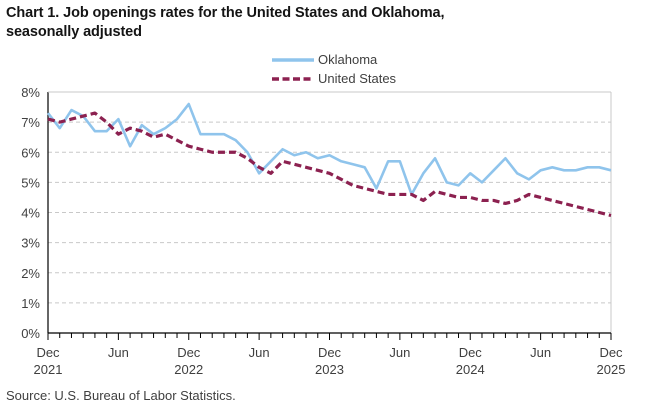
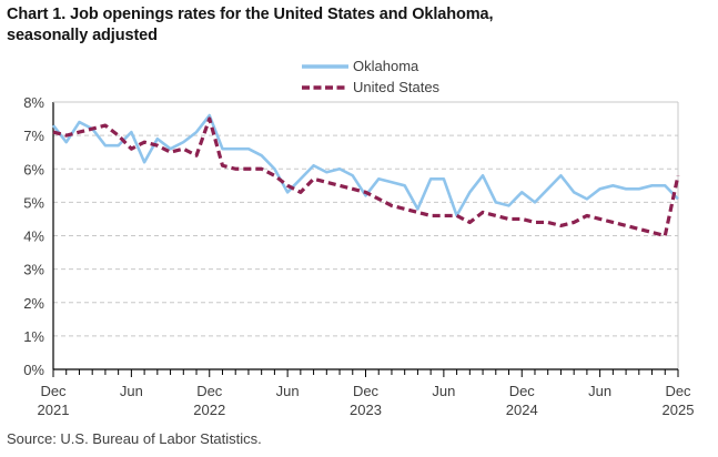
United States/Dec 2022: 6.2% -> 7.5%
Oklahoma/Dec 2023: 5.9% -> 5.2%
Oklahoma/Dec 2025: 5.4% -> 5.1%
United States/Dec 2025: 3.9% -> 5.8%
